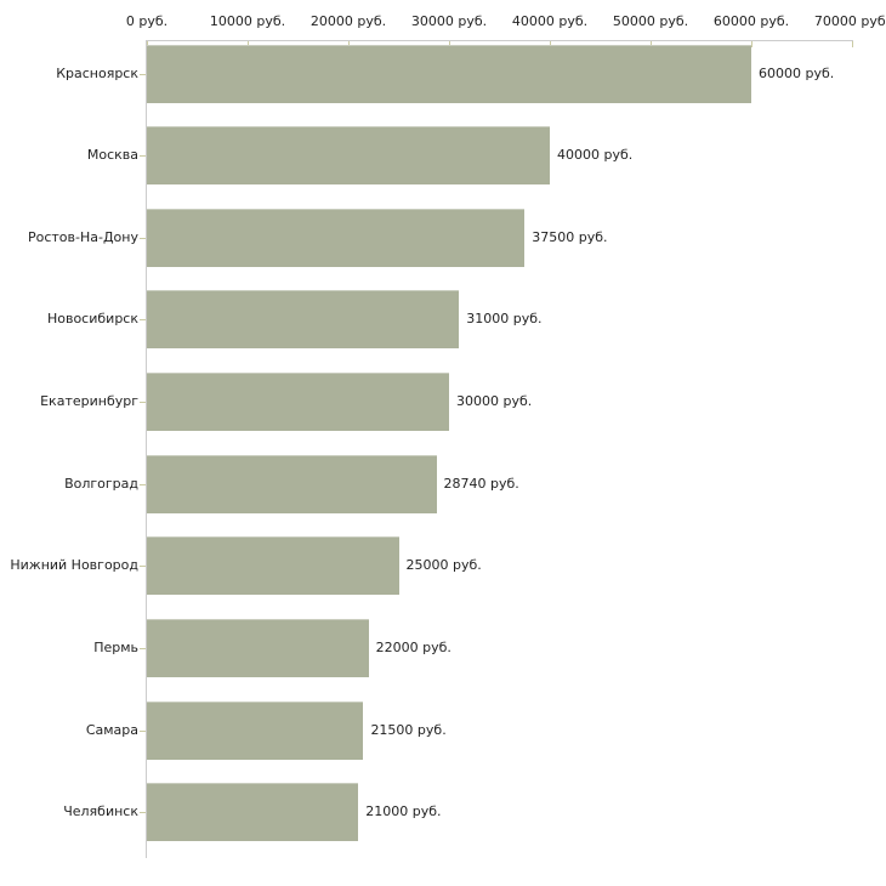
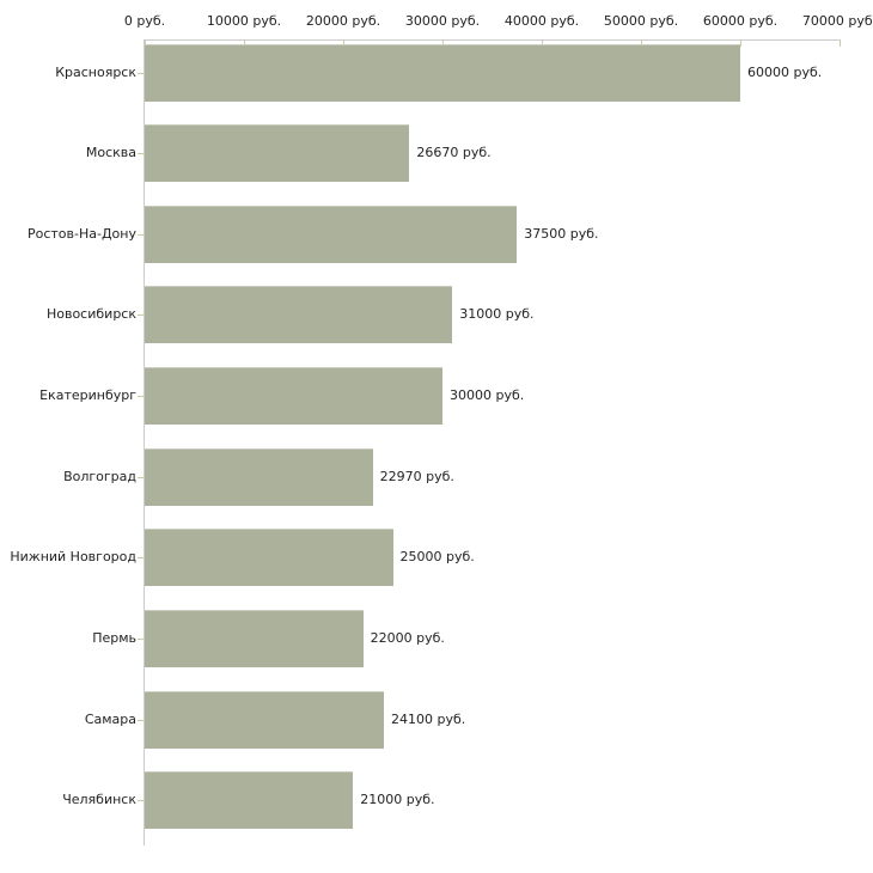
Москва: 40000 -> 26670
Волгоград: 28740 -> 22970
Самара: 21500 -> 24100
